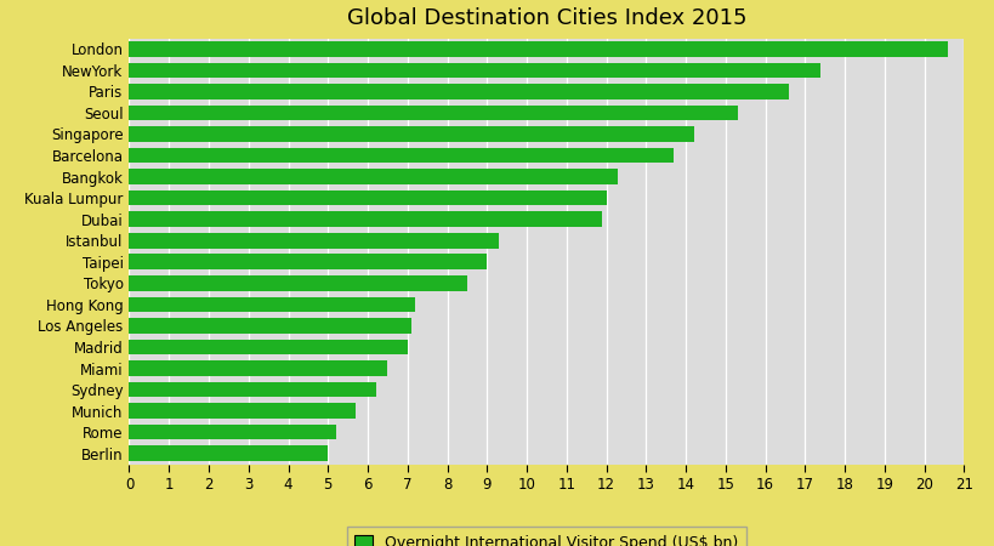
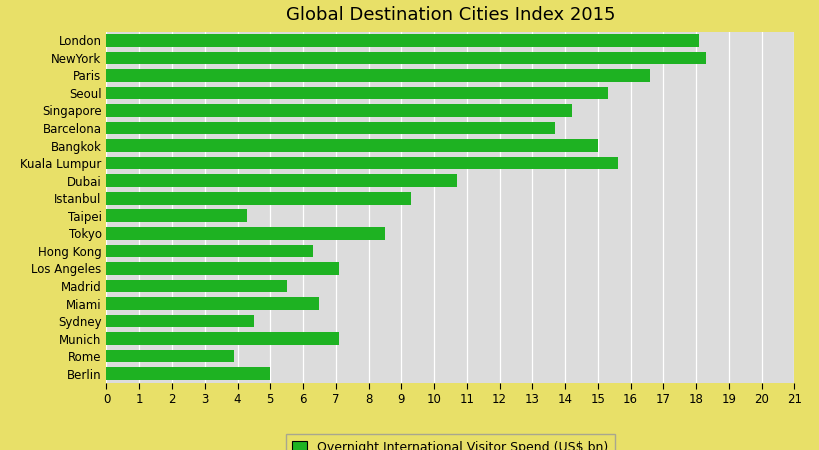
London: 20.6 -> 18.1
NewYork: 17.4 -> 18.3
Bangkok: 12.3 -> 15.0
Kuala Lumpur: 12.0 -> 15.6
Dubai: 11.9 -> 10.7
Taipei: 9.0 -> 4.3
Hong Kong: 7.2 -> 6.3
Madrid: 7.0 -> 5.5
Sydney: 6.2 -> 4.5
Munich: 5.7 -> 7.1
Rome: 5.2 -> 3.9
